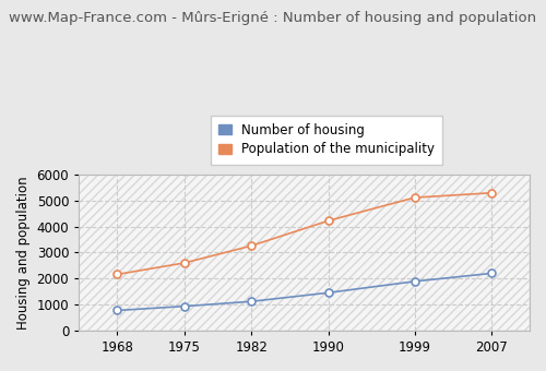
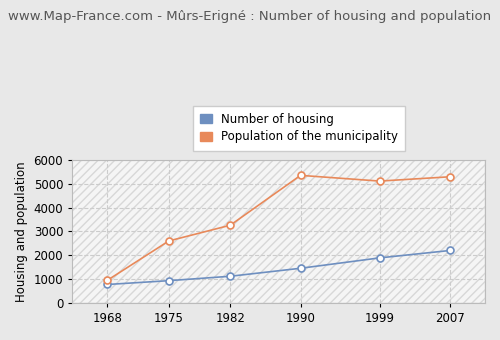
Population of the municipality/1968: 2160 -> 950
Population of the municipality/1990: 4220 -> 5350
